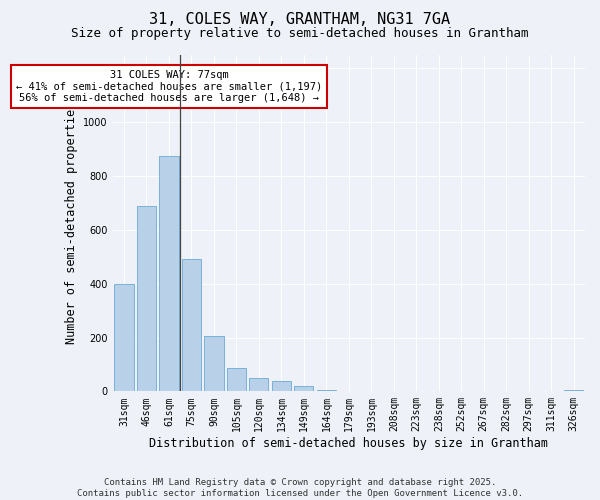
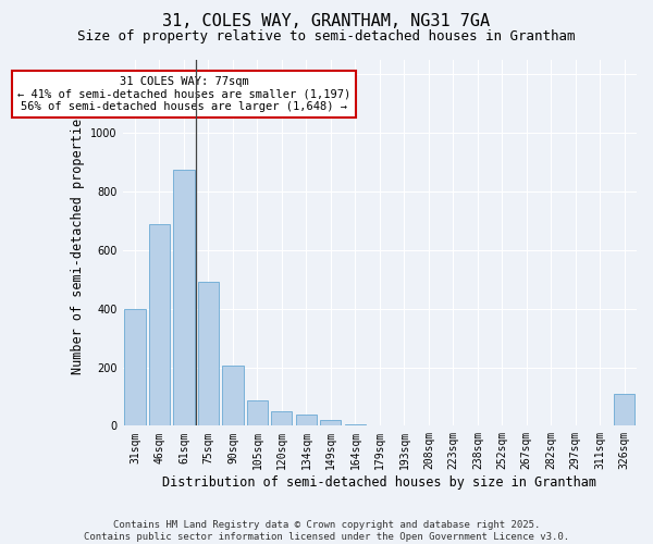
326sqm: 5 -> 110
